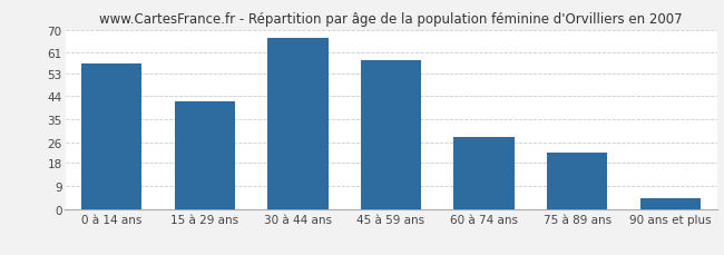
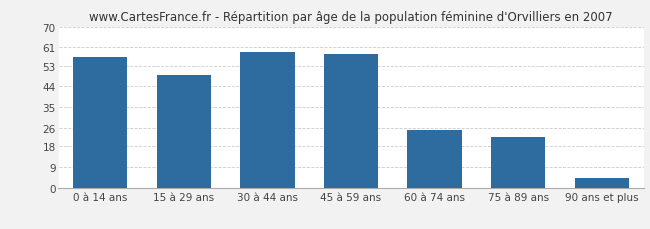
15 à 29 ans: 42 -> 49
30 à 44 ans: 67 -> 59
60 à 74 ans: 28 -> 25
